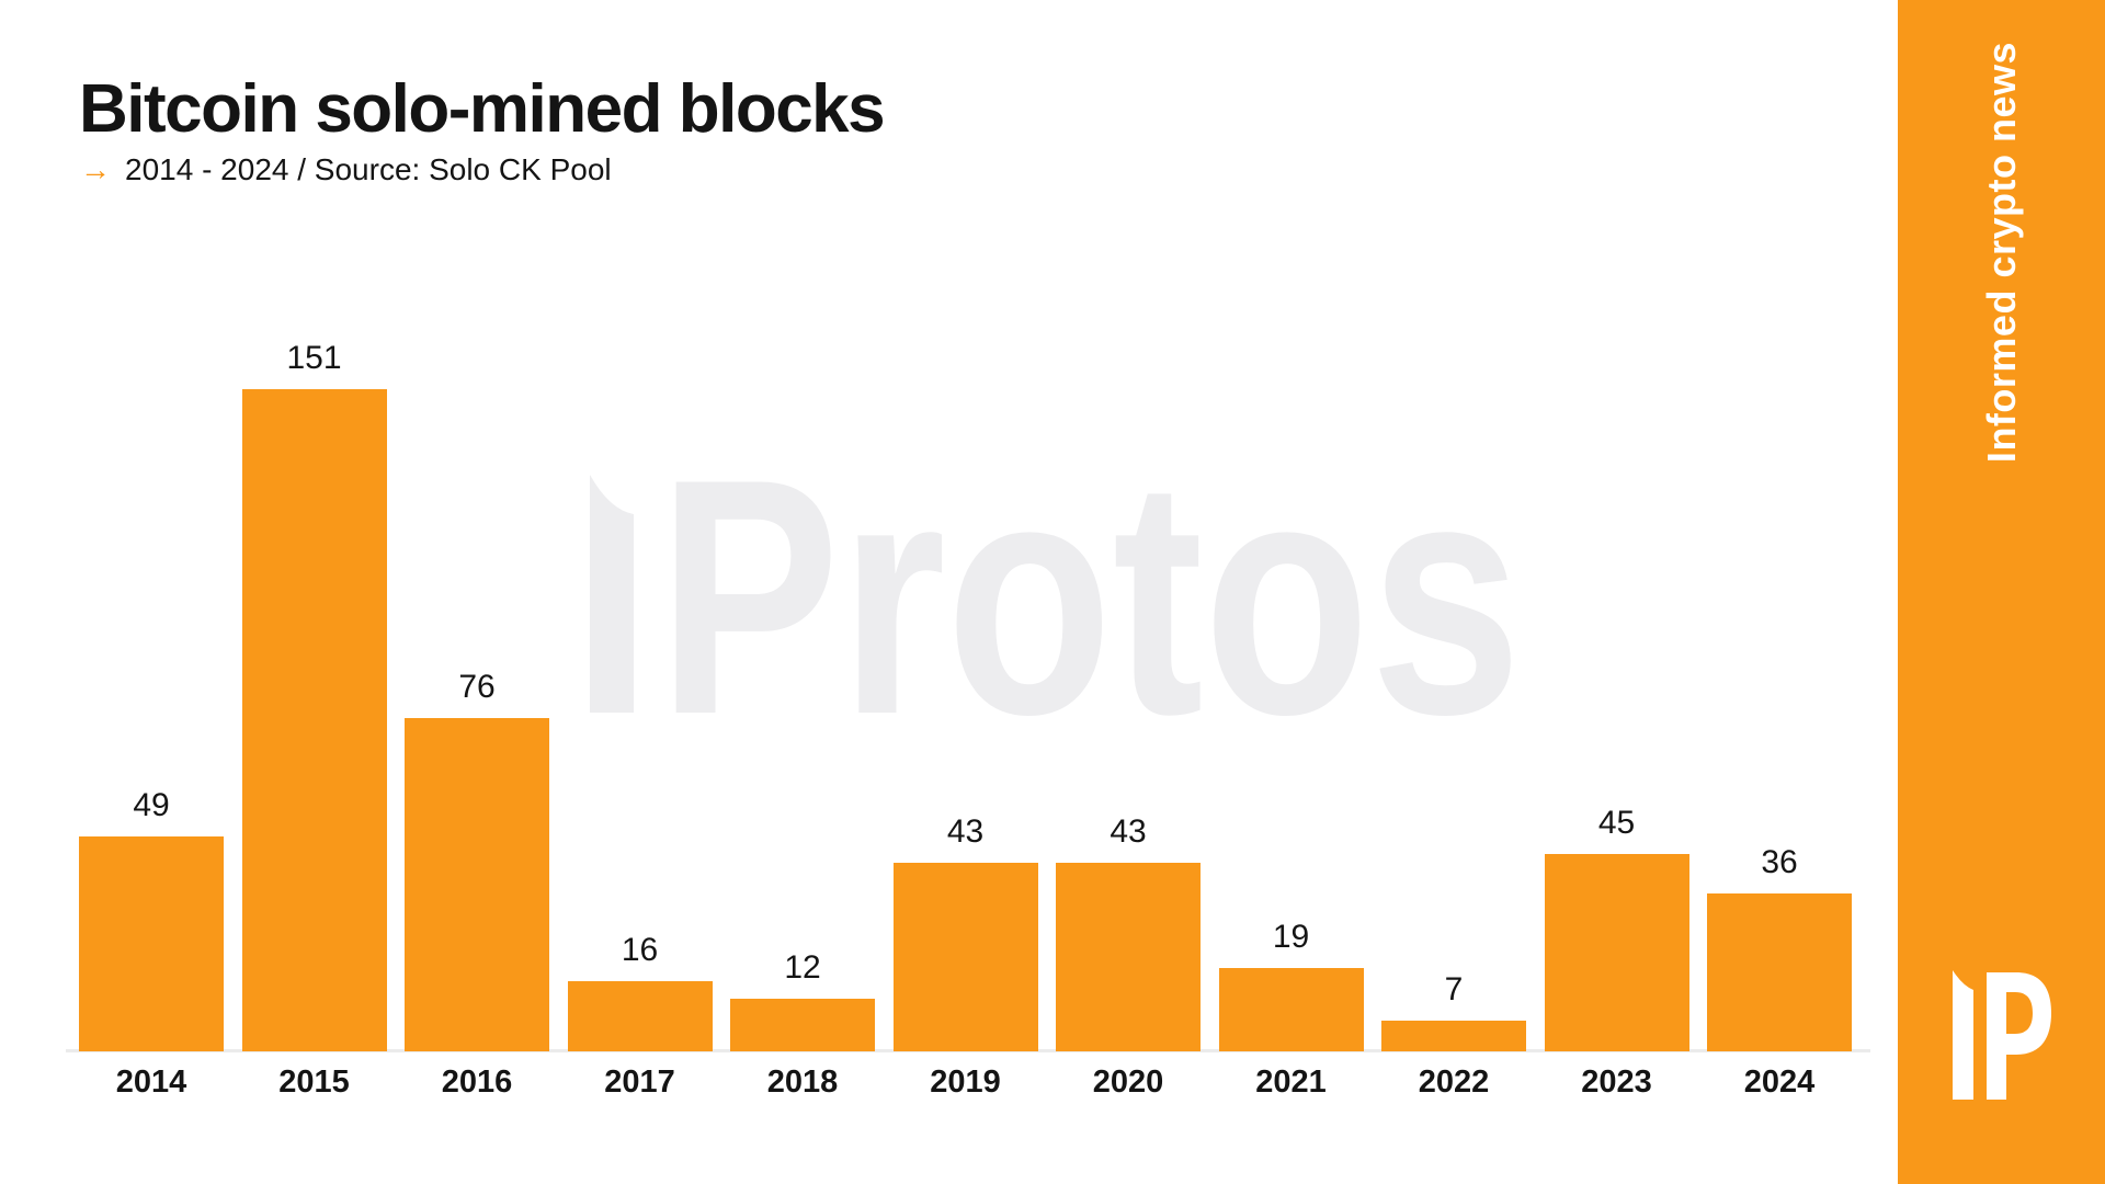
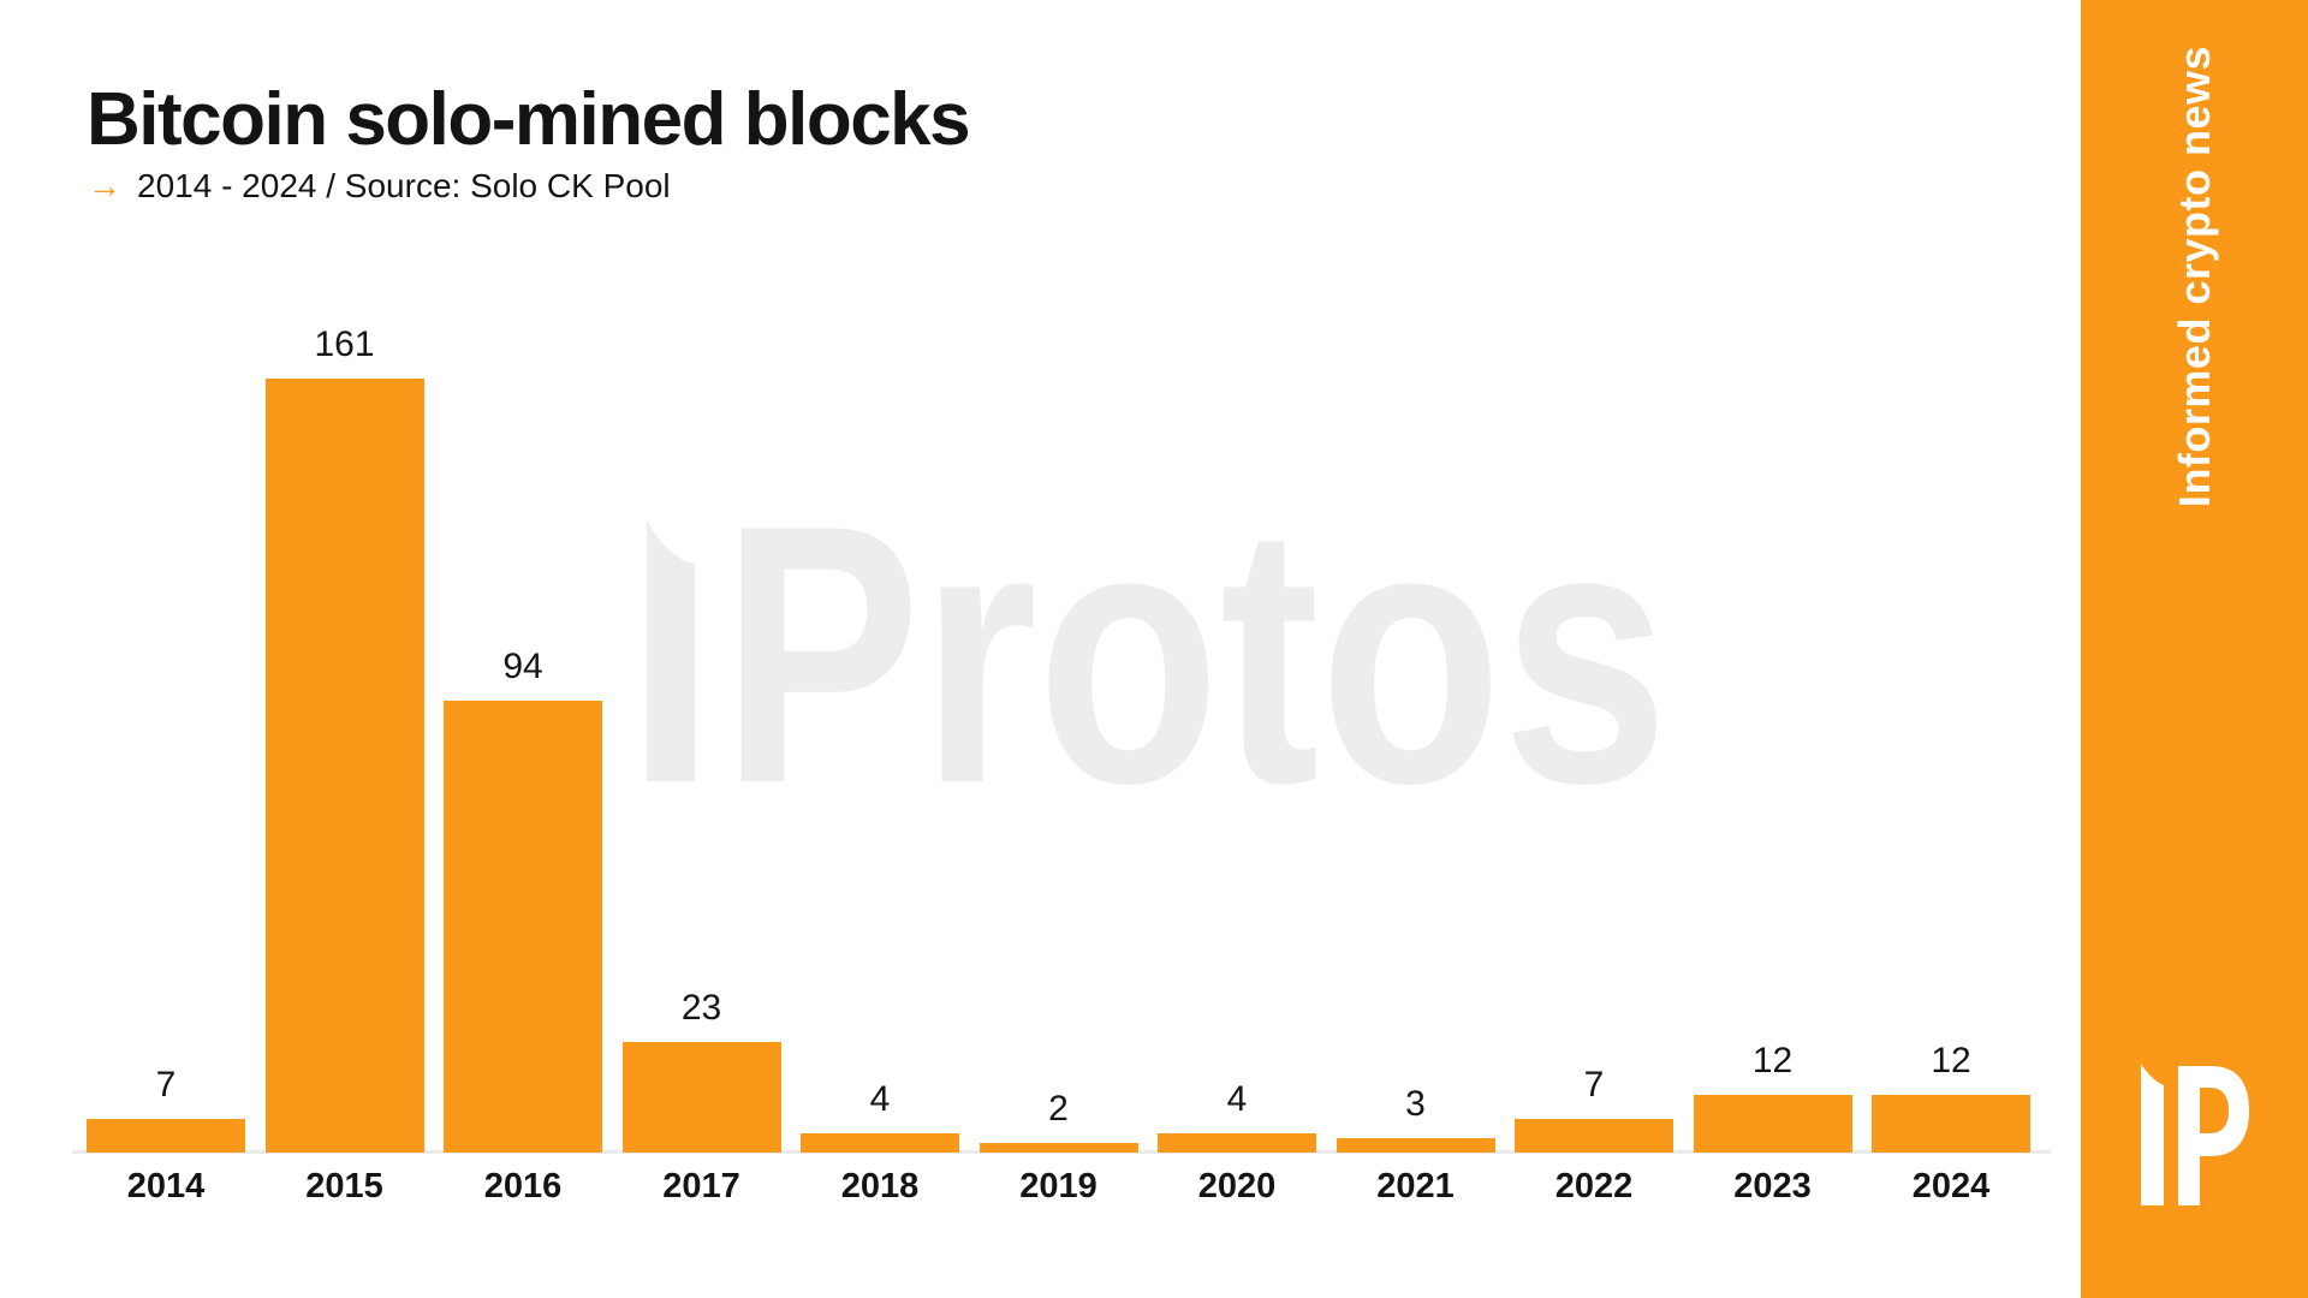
2014: 49 -> 7
2015: 151 -> 161
2016: 76 -> 94
2017: 16 -> 23
2018: 12 -> 4
2019: 43 -> 2
2020: 43 -> 4
2021: 19 -> 3
2023: 45 -> 12
2024: 36 -> 12
